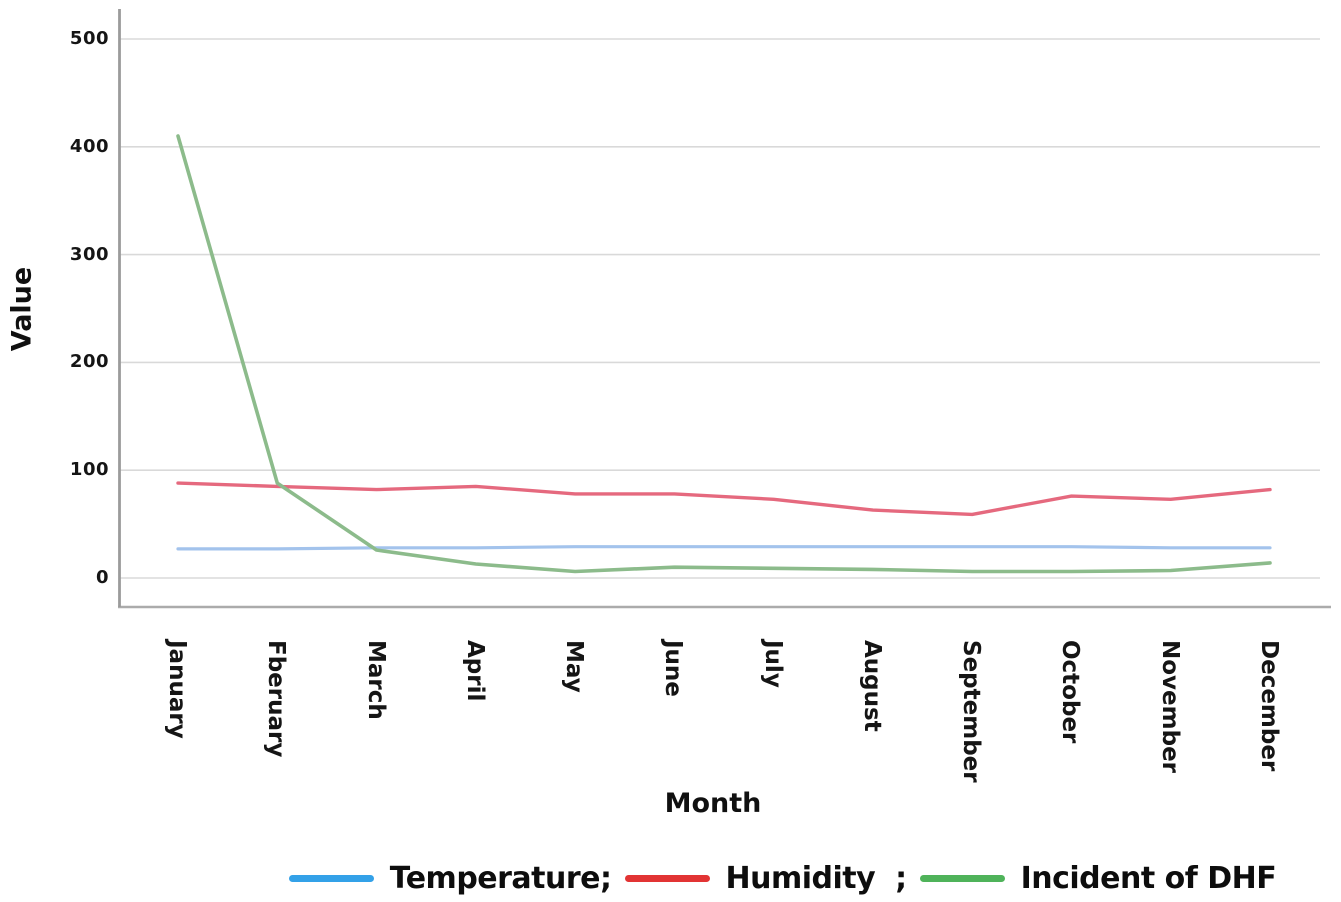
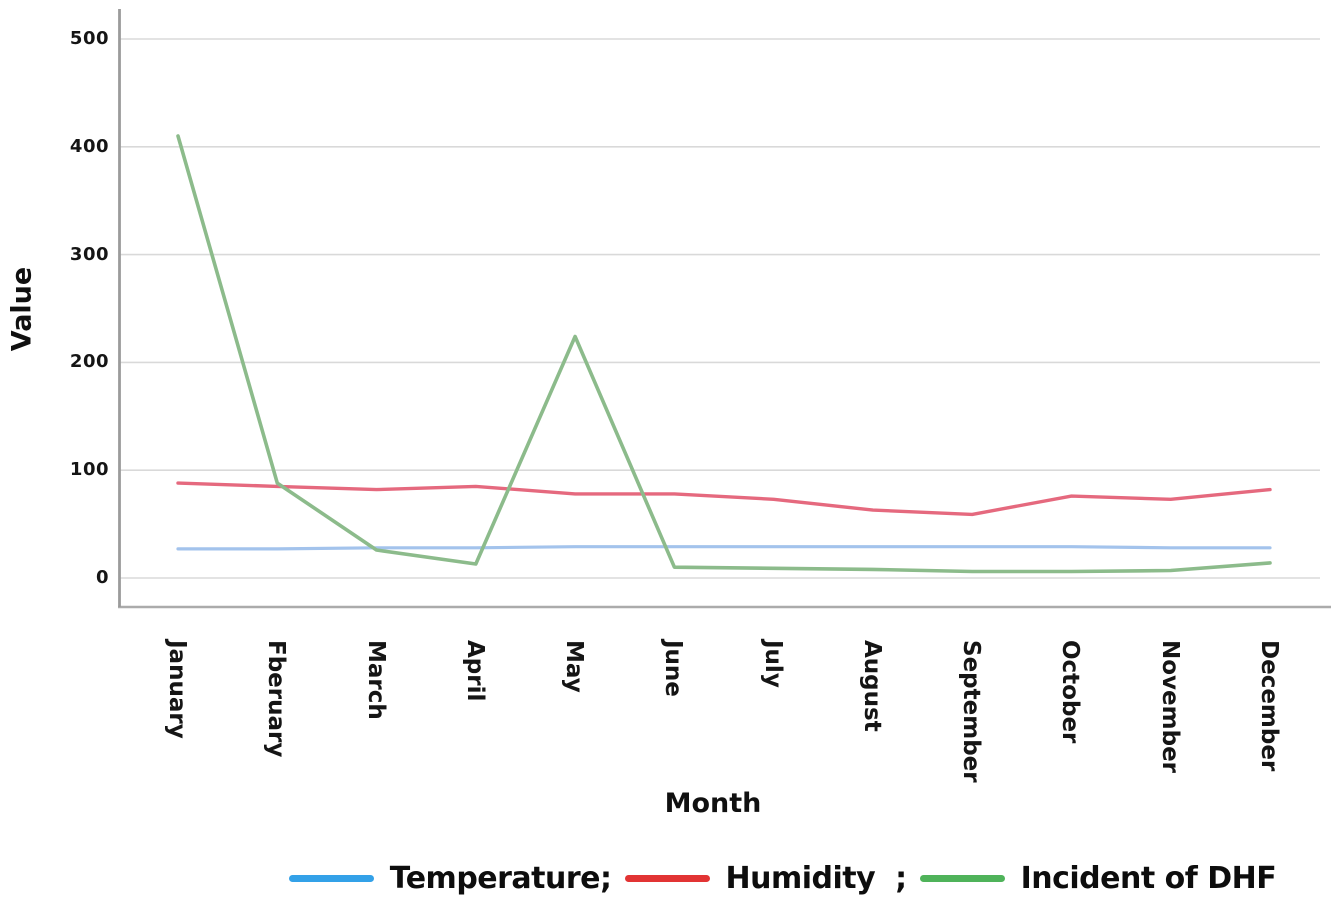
Incident of DHF/May: 6 -> 224
